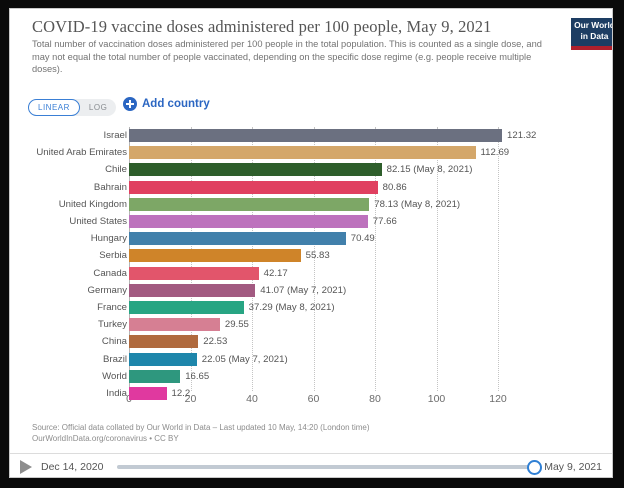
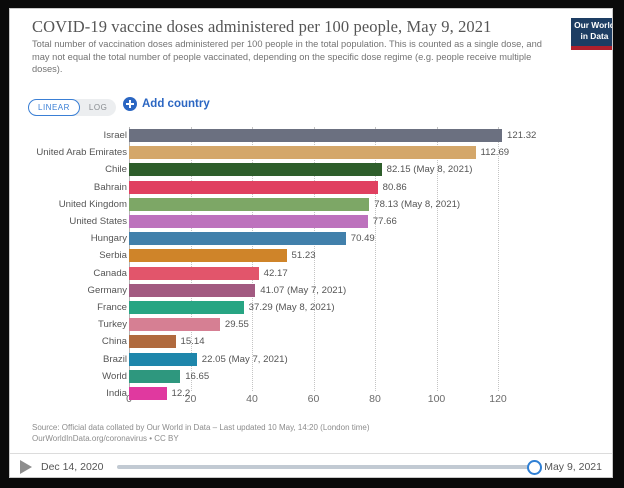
Serbia: 55.83 -> 51.23
China: 22.53 -> 15.14
